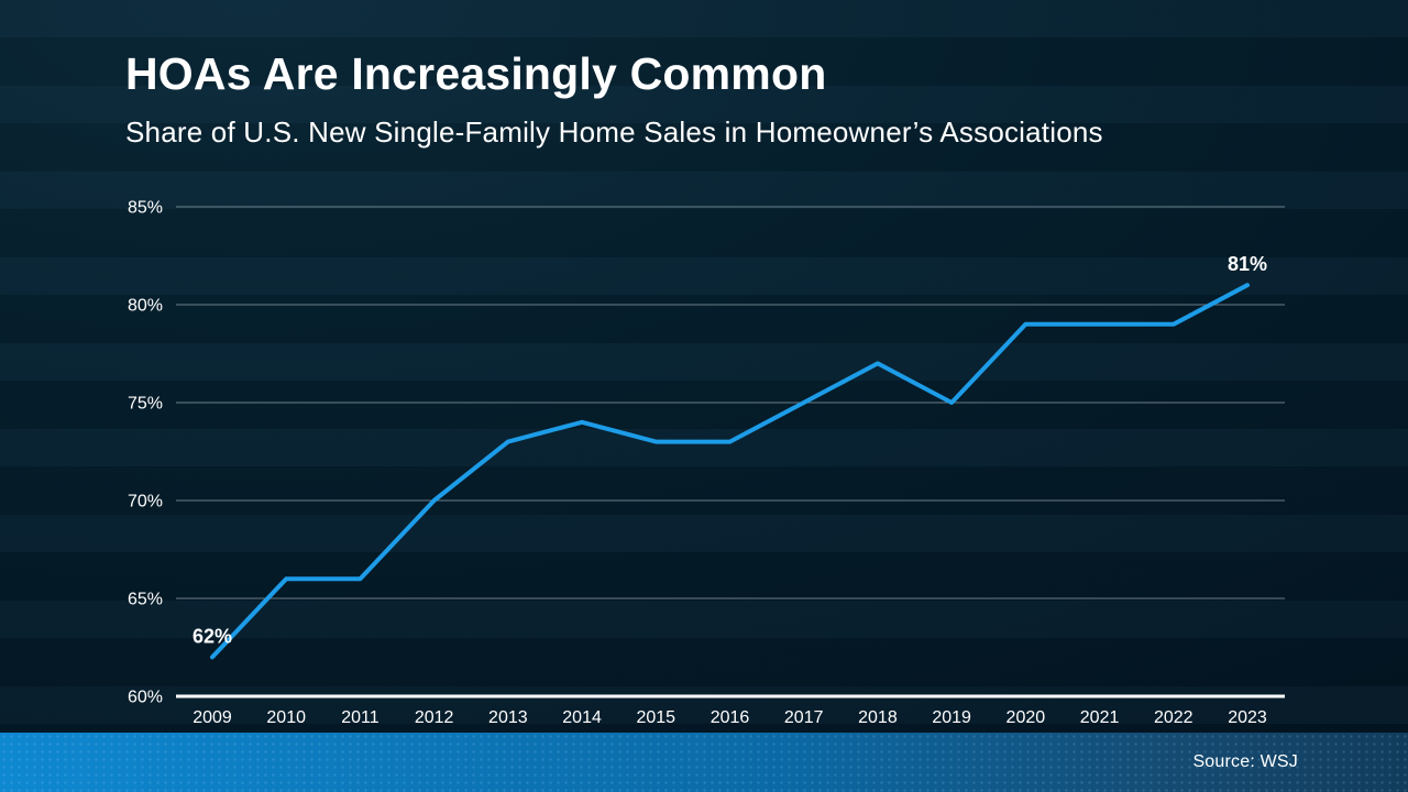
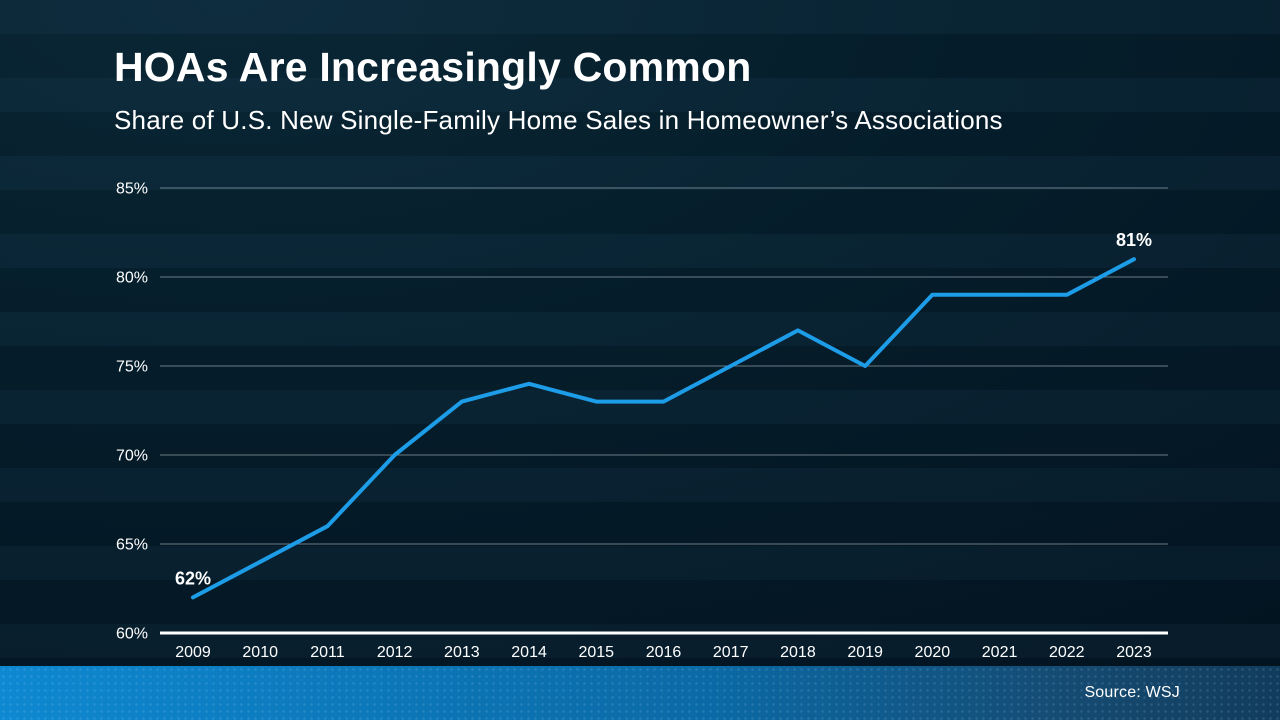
2010: 66% -> 64%
